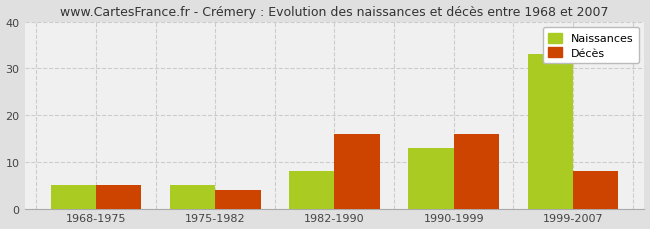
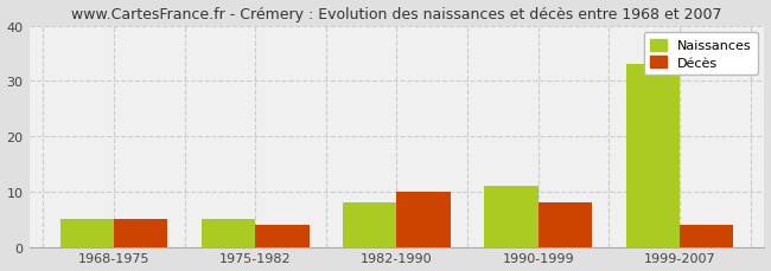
Décès/1982-1990: 16 -> 10
Naissances/1990-1999: 13 -> 11
Décès/1990-1999: 16 -> 8
Décès/1999-2007: 8 -> 4
